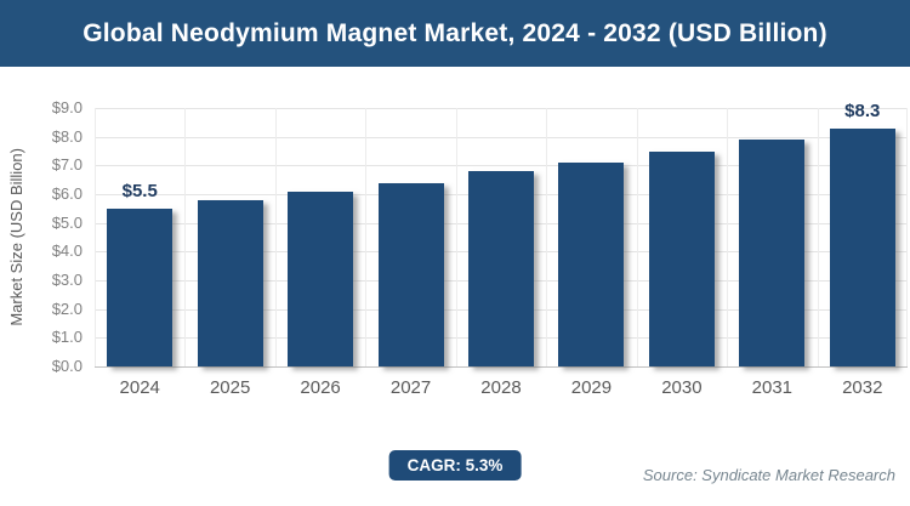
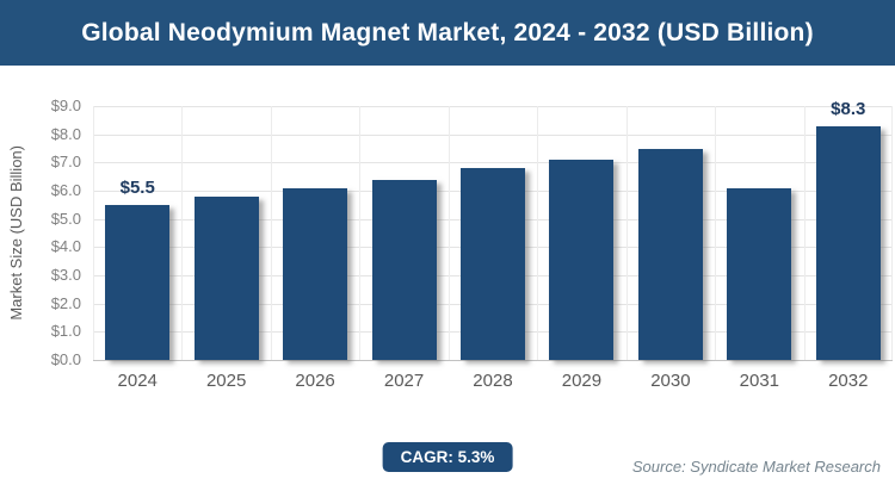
2031: $7.9 -> $6.1
